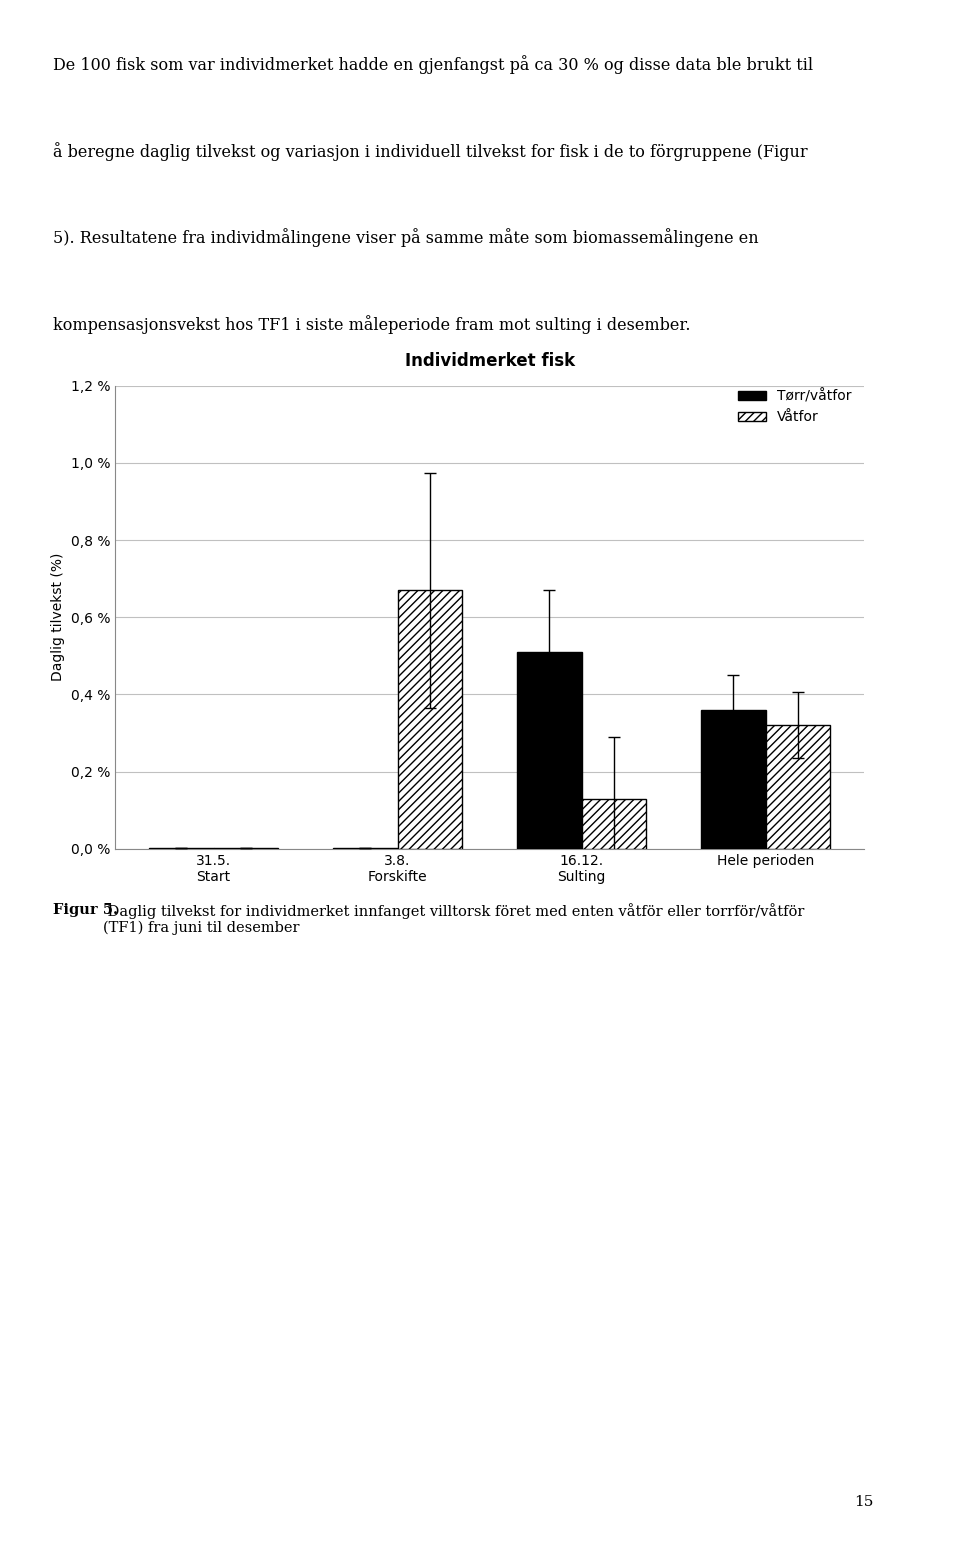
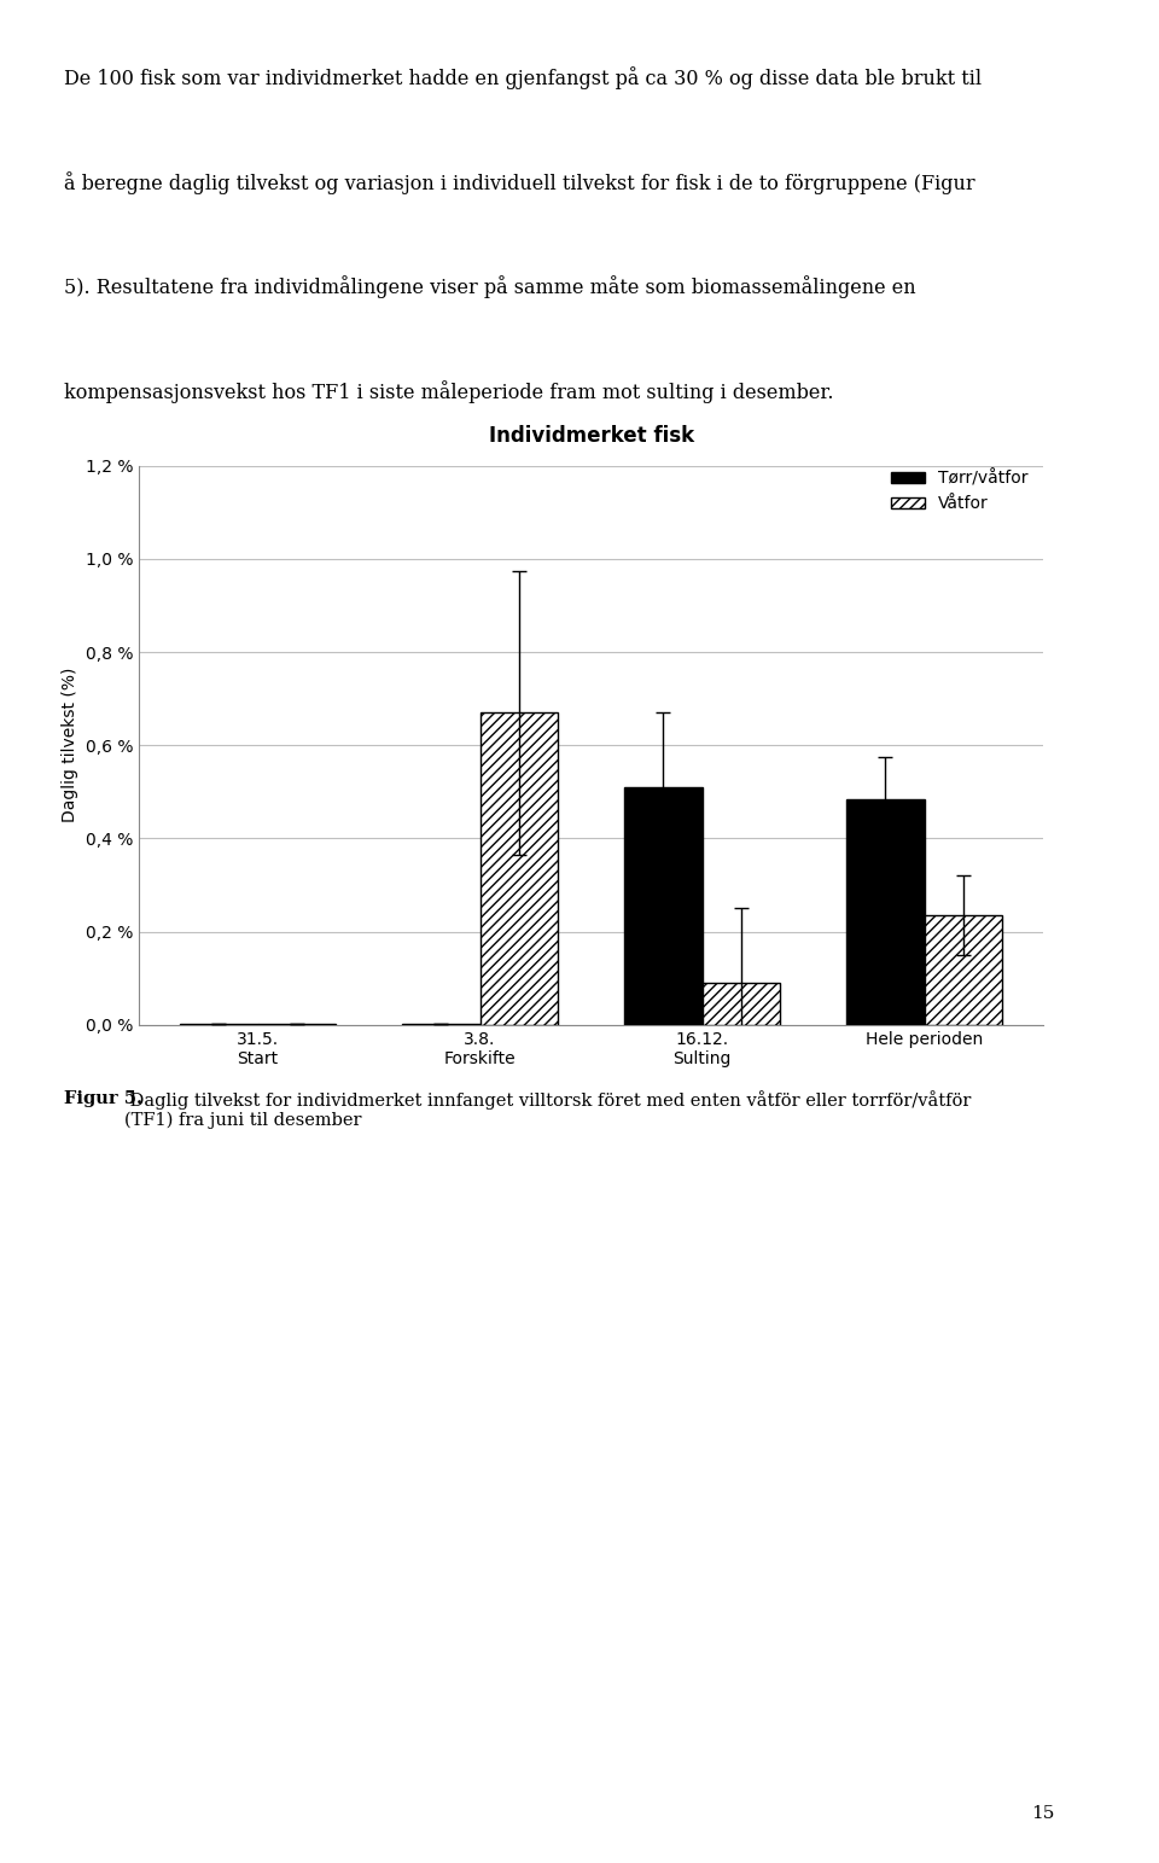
Våtfor/16.12. Sulting: 0,130 % -> 0,090 %
Tørr/våtfor/Hele perioden: 0,360 % -> 0,485 %
Våtfor/Hele perioden: 0,320 % -> 0,235 %
